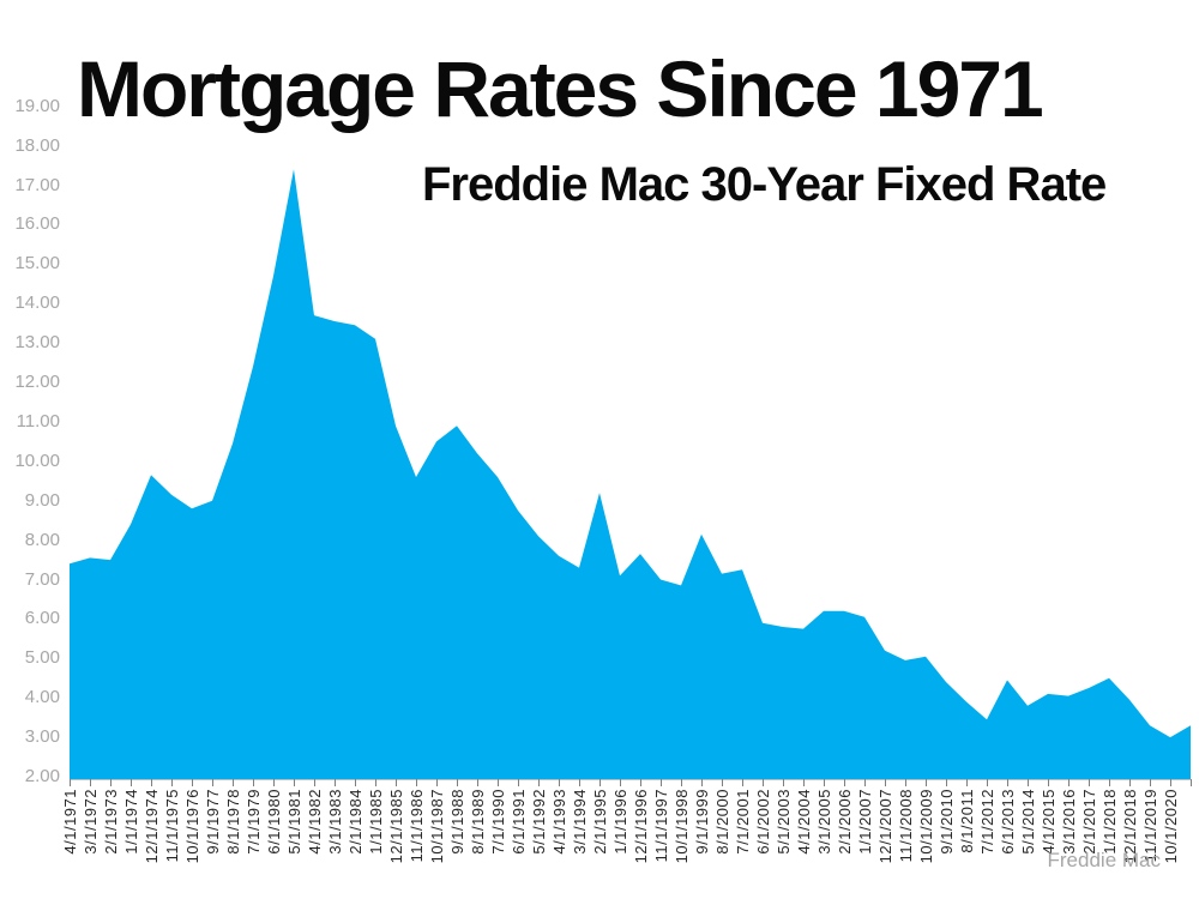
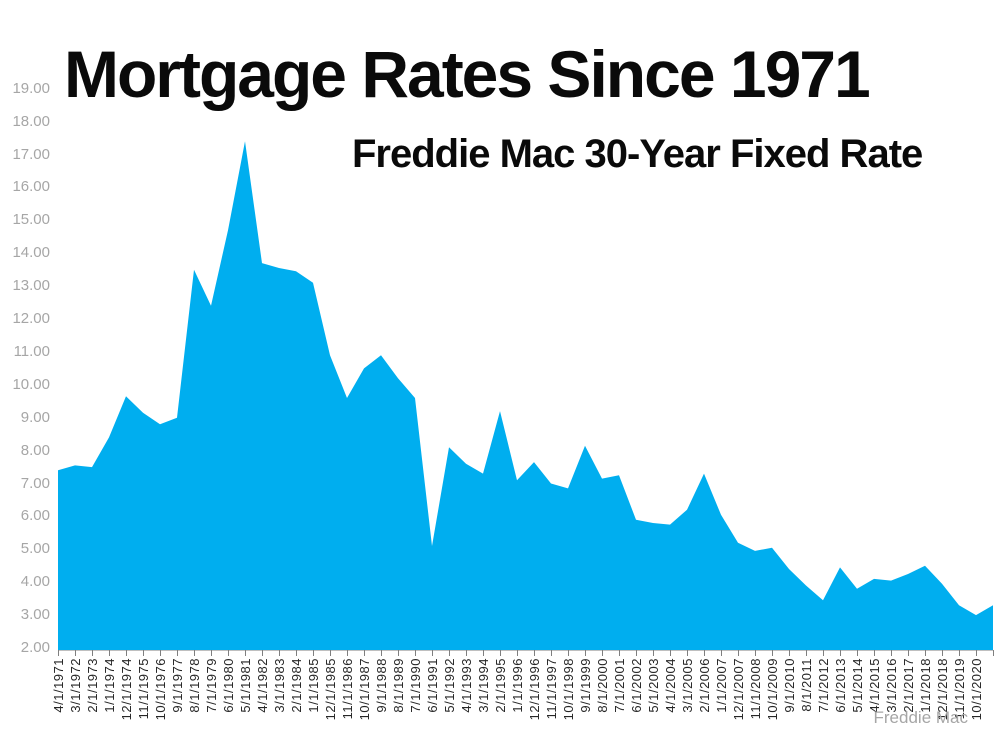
8/1/1978: 10.4 -> 13.5
6/1/1991: 8.8 -> 5.1
2/1/2006: 6.2 -> 7.3
